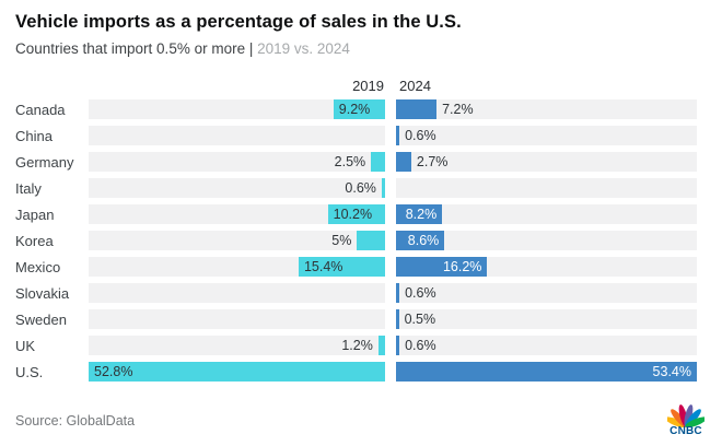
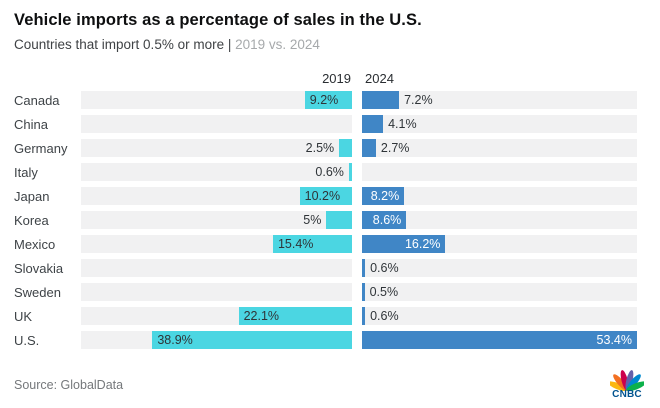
2024/China: 0.6% -> 4.1%
2019/UK: 1.2% -> 22.1%
2019/U.S.: 52.8% -> 38.9%
